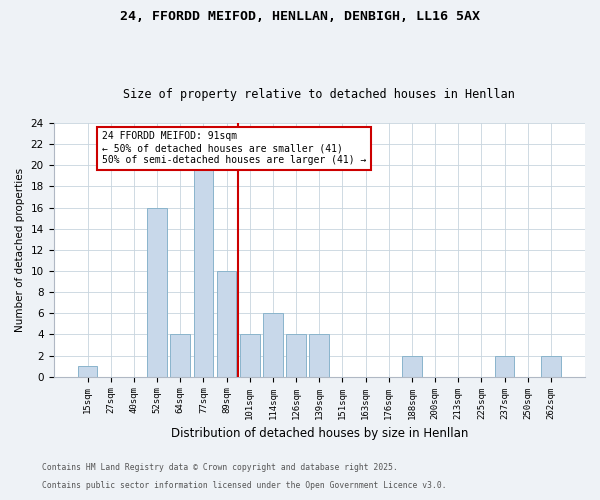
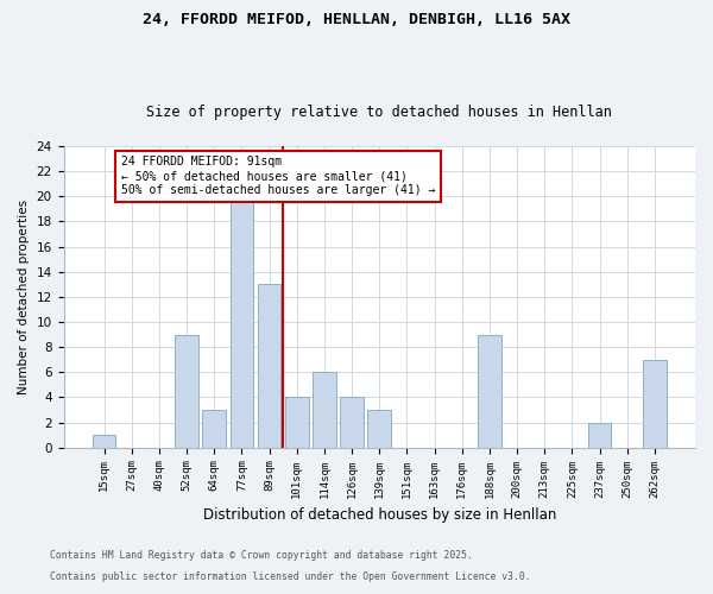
52sqm: 16 -> 9
64sqm: 4 -> 3
89sqm: 10 -> 13
139sqm: 4 -> 3
188sqm: 2 -> 9
262sqm: 2 -> 7
